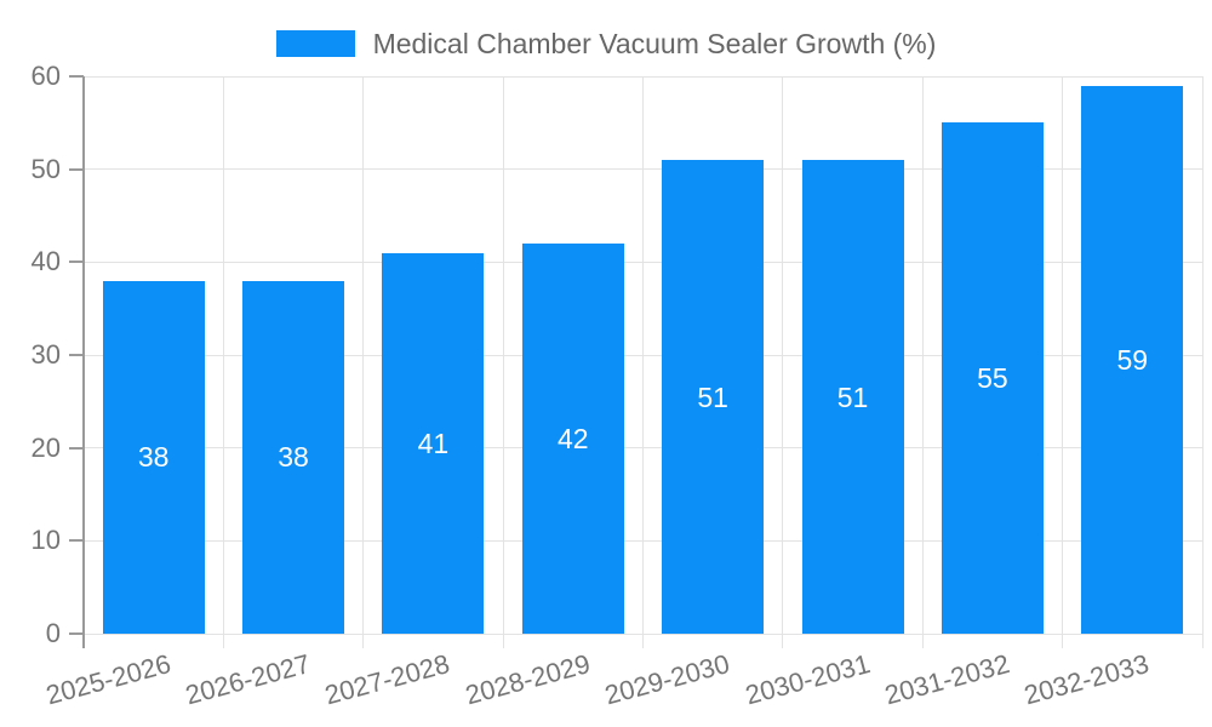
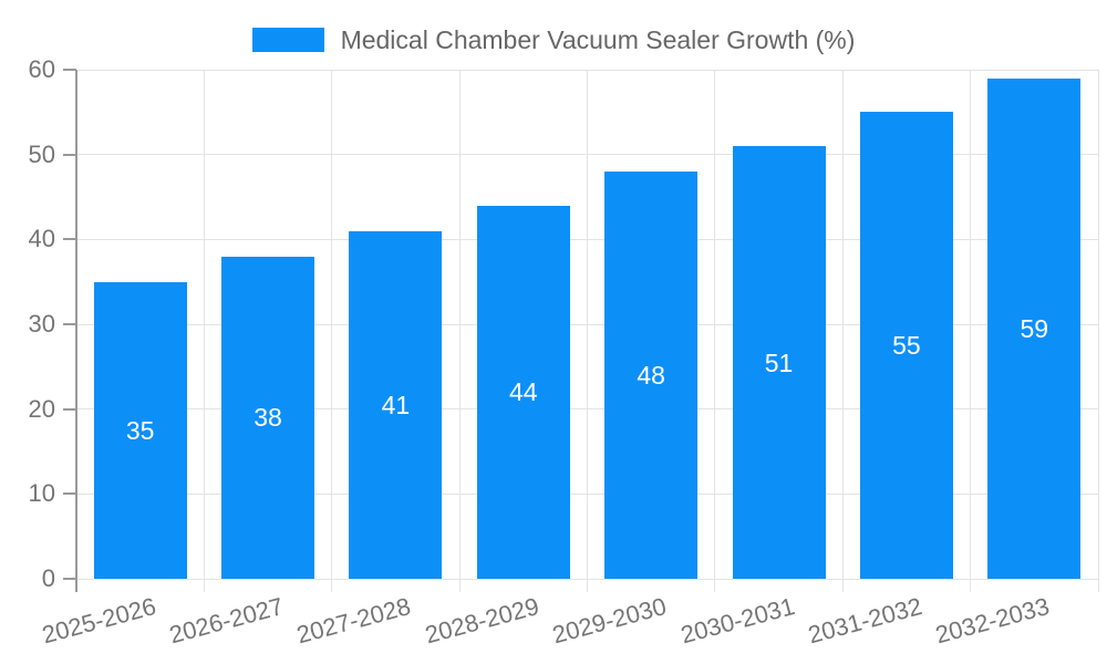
2025-2026: 38 -> 35
2028-2029: 42 -> 44
2029-2030: 51 -> 48
